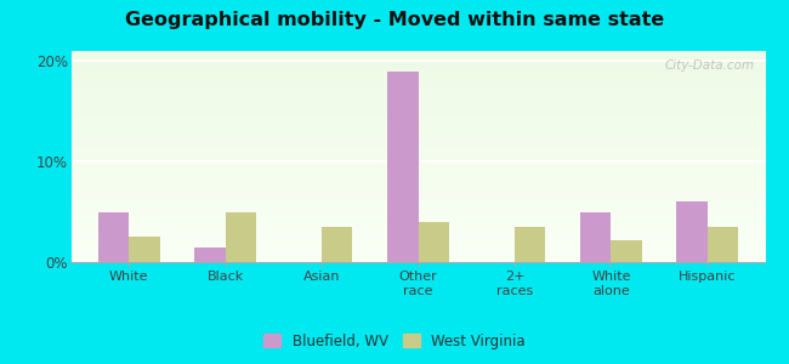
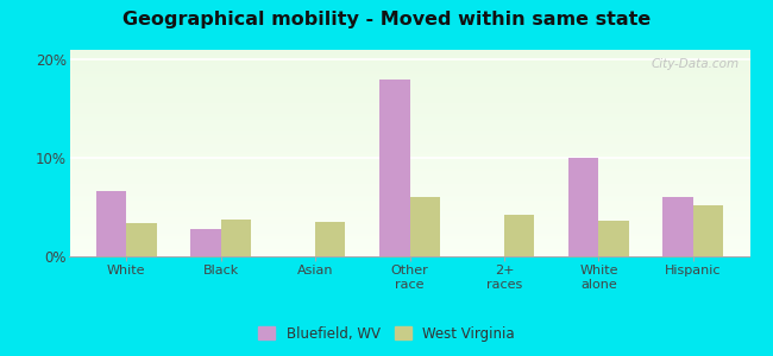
Bluefield, WV/White: 5.0% -> 6.6%
West Virginia/White: 2.5% -> 3.4%
Bluefield, WV/Black: 1.5% -> 2.8%
West Virginia/Black: 5.0% -> 3.8%
Bluefield, WV/Other race: 19.0% -> 18.0%
West Virginia/Other race: 4.0% -> 6.0%
West Virginia/2+ races: 3.5% -> 4.2%
Bluefield, WV/White alone: 5.0% -> 10.0%
West Virginia/White alone: 2.2% -> 3.6%
West Virginia/Hispanic: 3.5% -> 5.2%
